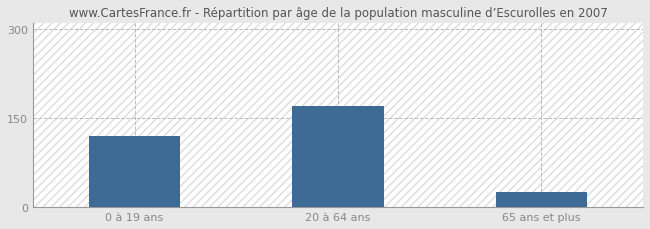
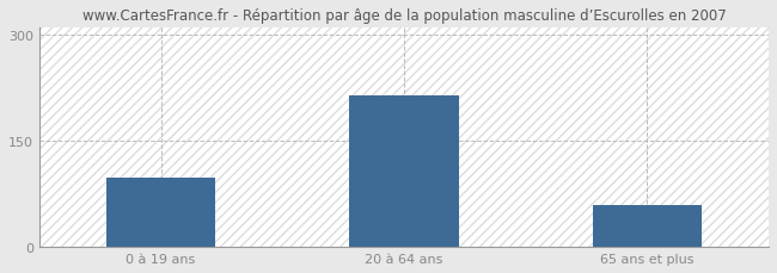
0 à 19 ans: 120 -> 98
20 à 64 ans: 170 -> 214
65 ans et plus: 25 -> 60
